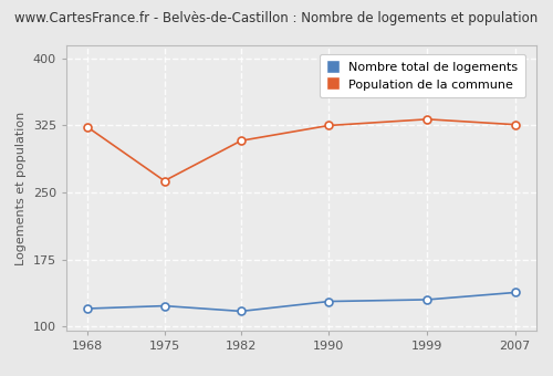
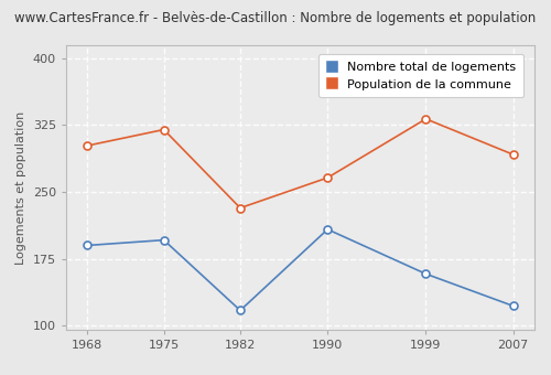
Nombre total de logements/1968: 120 -> 190
Population de la commune/1968: 323 -> 302
Nombre total de logements/1975: 123 -> 196
Population de la commune/1975: 263 -> 320
Population de la commune/1982: 308 -> 232
Nombre total de logements/1990: 128 -> 208
Population de la commune/1990: 325 -> 266
Nombre total de logements/1999: 130 -> 158
Nombre total de logements/2007: 138 -> 122
Population de la commune/2007: 326 -> 292
